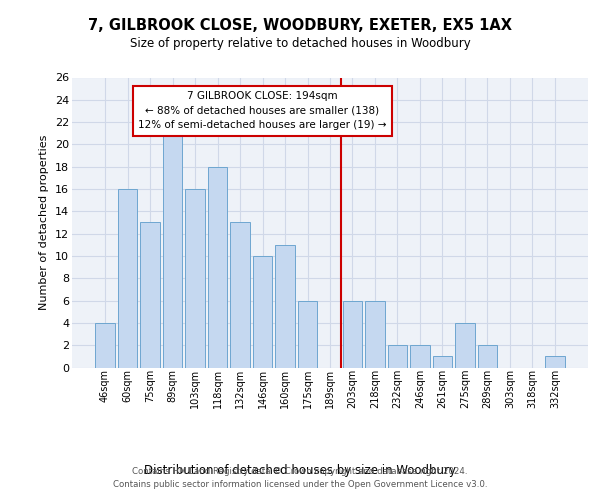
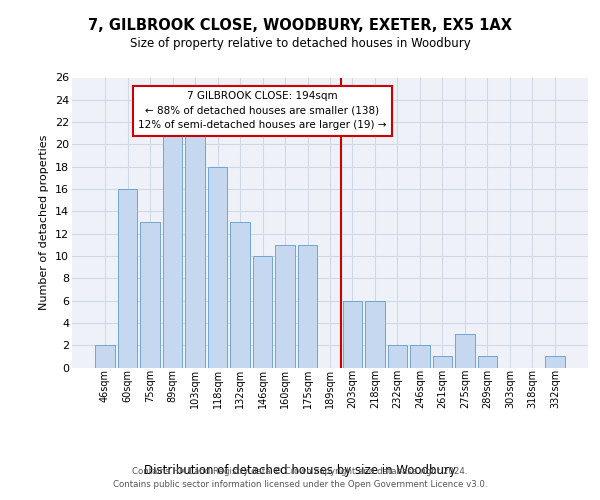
46sqm: 4 -> 2
103sqm: 16 -> 21
175sqm: 6 -> 11
275sqm: 4 -> 3
289sqm: 2 -> 1
